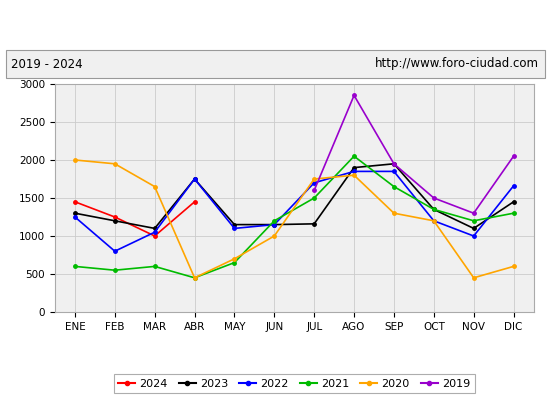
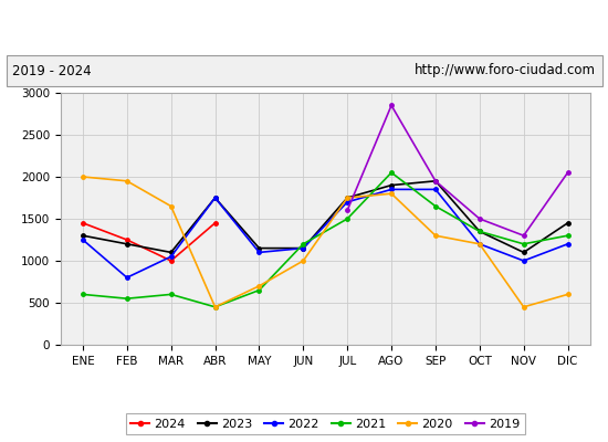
2023/JUL: 1160 -> 1750
2022/DIC: 1660 -> 1200
